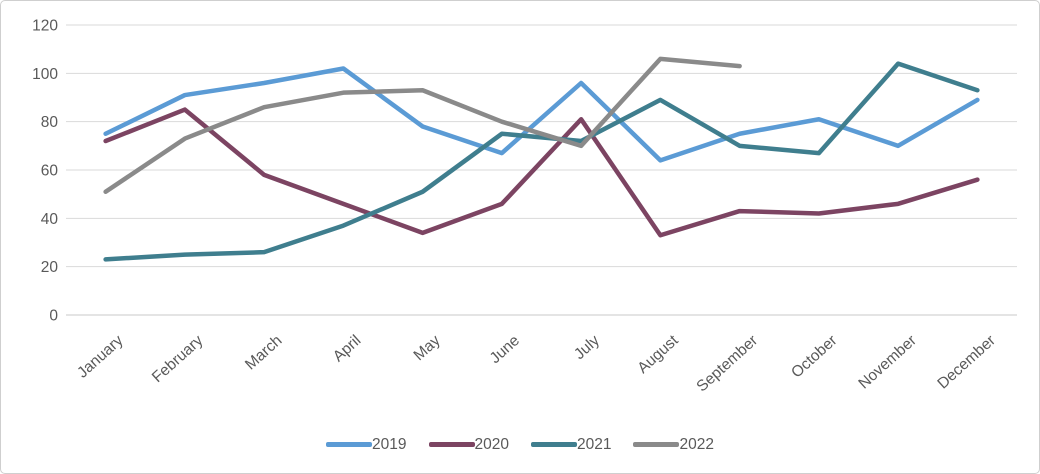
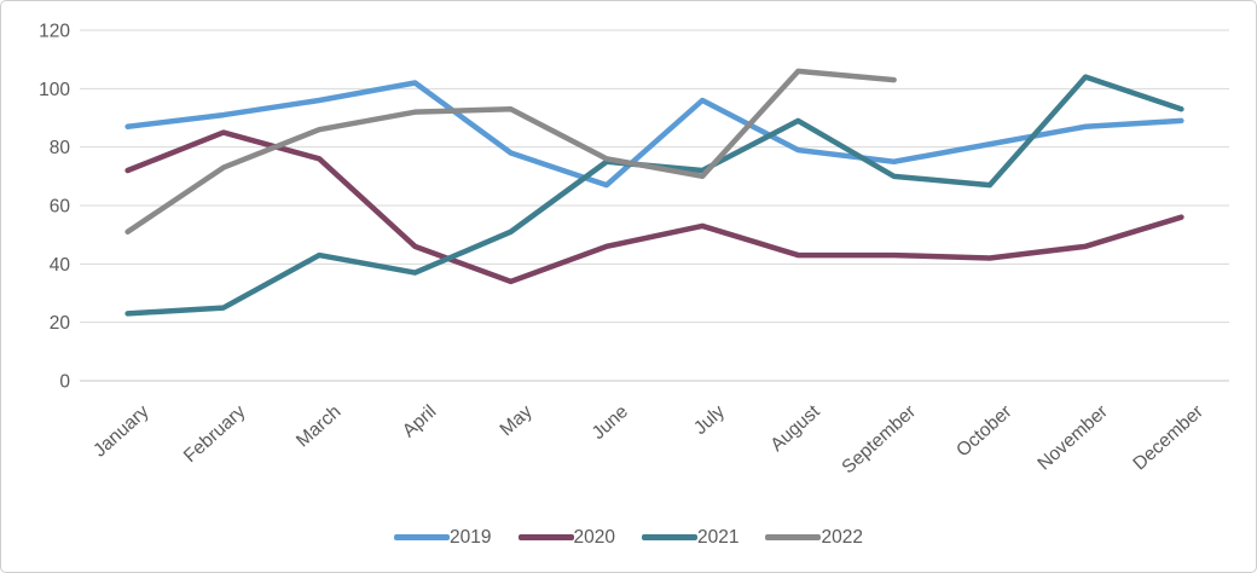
2019/January: 75 -> 87
2020/March: 58 -> 76
2021/March: 26 -> 43
2022/June: 80 -> 76
2020/July: 81 -> 53
2019/August: 64 -> 79
2020/August: 33 -> 43
2019/November: 70 -> 87
